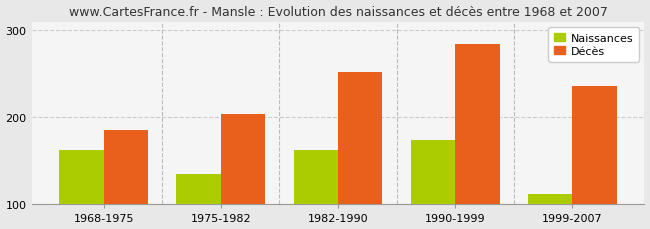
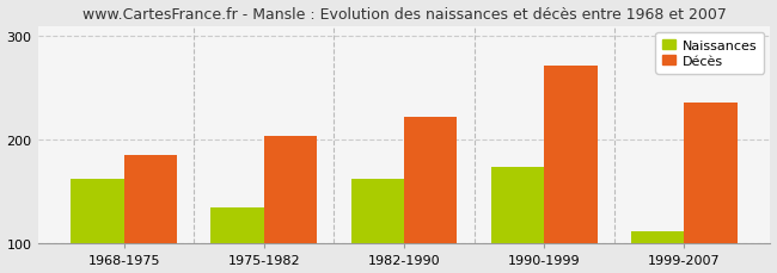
Décès/1982-1990: 252 -> 222
Décès/1990-1999: 284 -> 271
